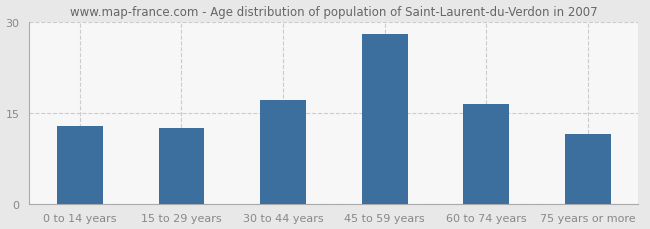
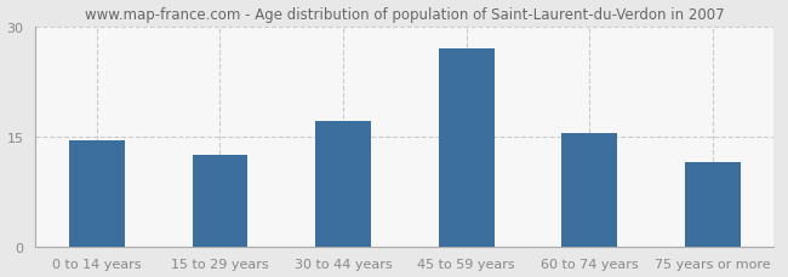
0 to 14 years: 12.8 -> 14.5
45 to 59 years: 28.0 -> 27.0
60 to 74 years: 16.4 -> 15.5
